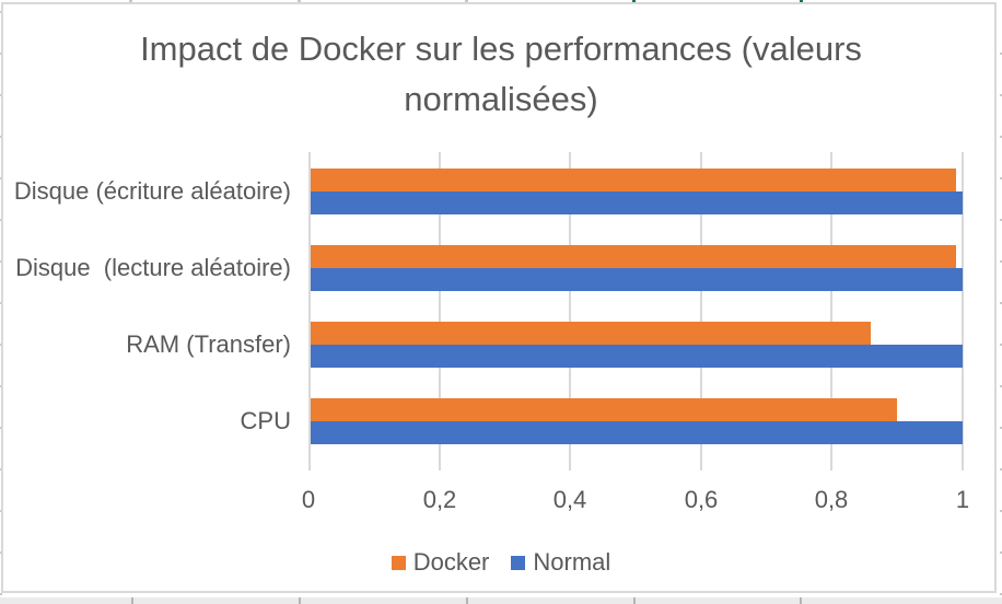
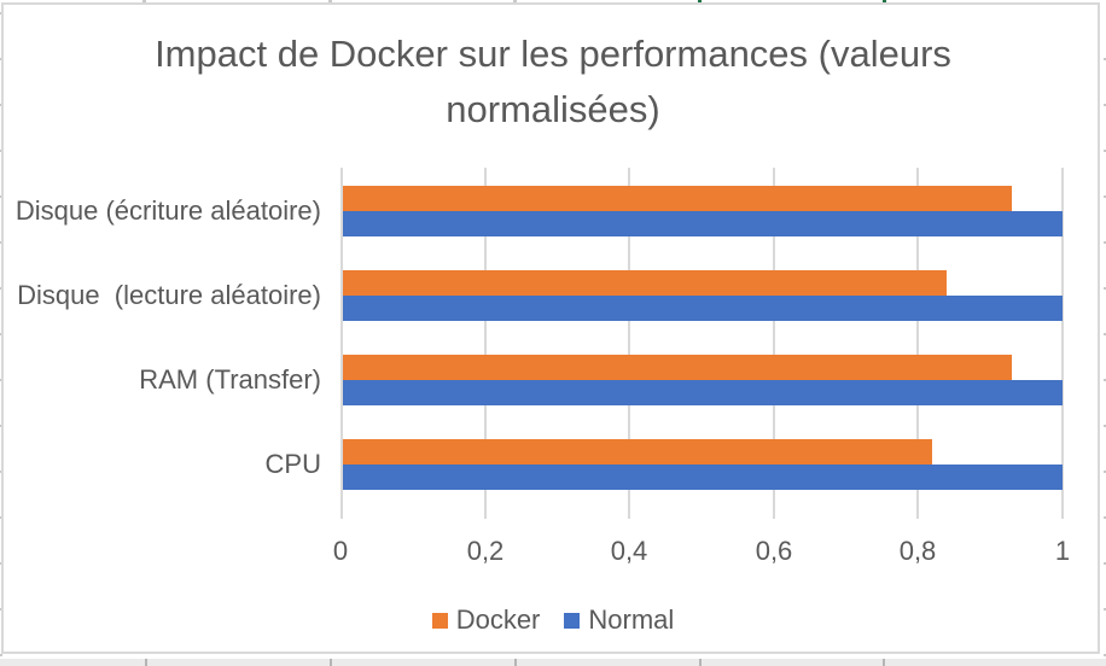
Docker/Disque (écriture aléatoire): 0,99 -> 0,93
Docker/Disque (lecture aléatoire): 0,99 -> 0,84
Docker/RAM (Transfer): 0,86 -> 0,93
Docker/CPU: 0,90 -> 0,82
